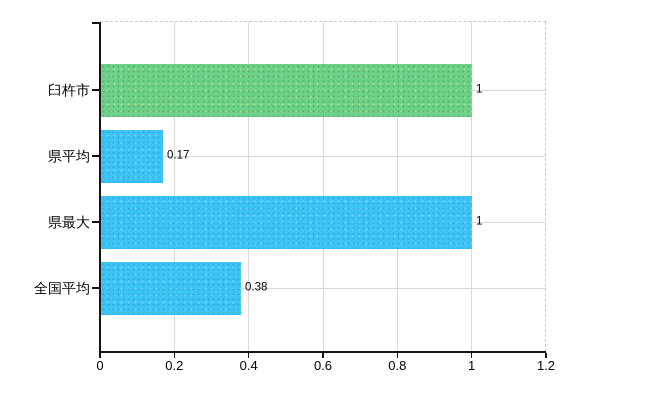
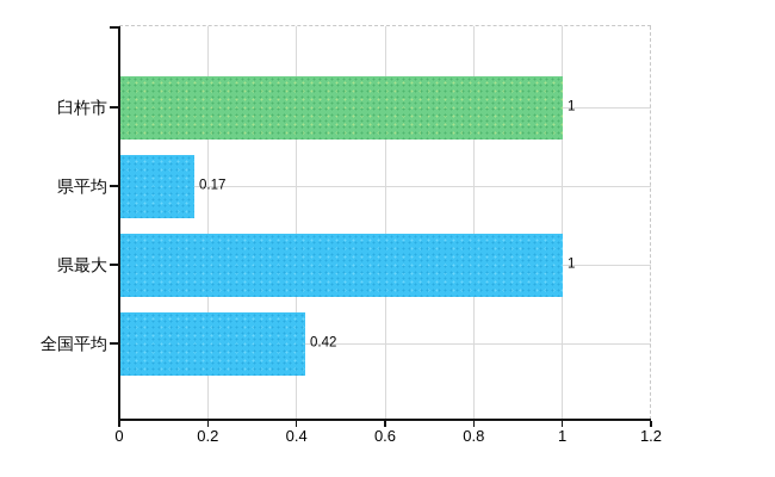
全国平均: 0.38 -> 0.42
